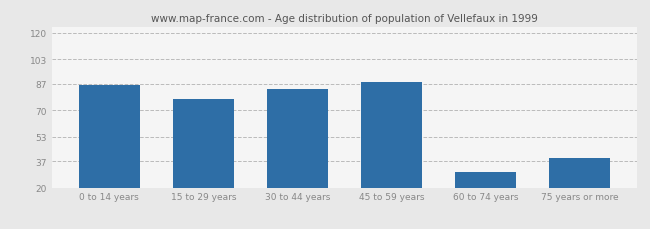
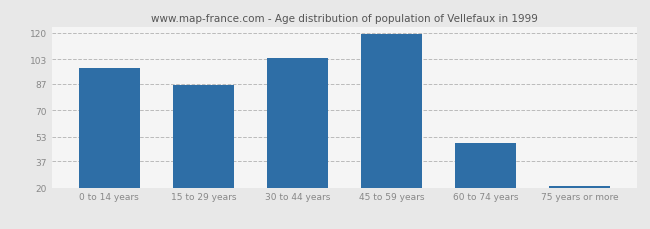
0 to 14 years: 86 -> 97
15 to 29 years: 77 -> 86
30 to 44 years: 84 -> 104
45 to 59 years: 88 -> 119
60 to 74 years: 30 -> 49
75 years or more: 39 -> 21
